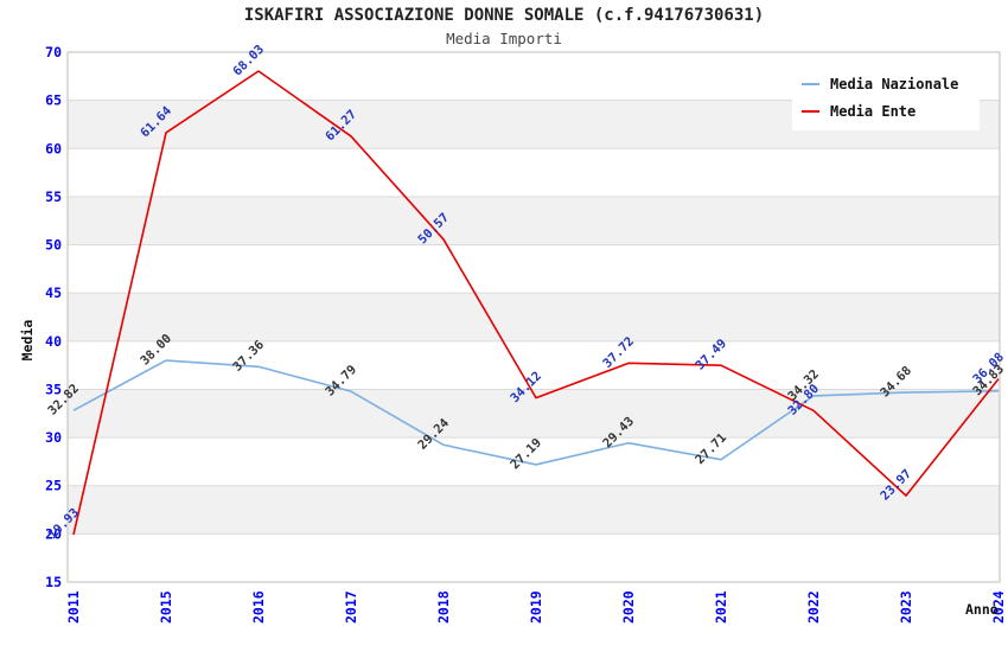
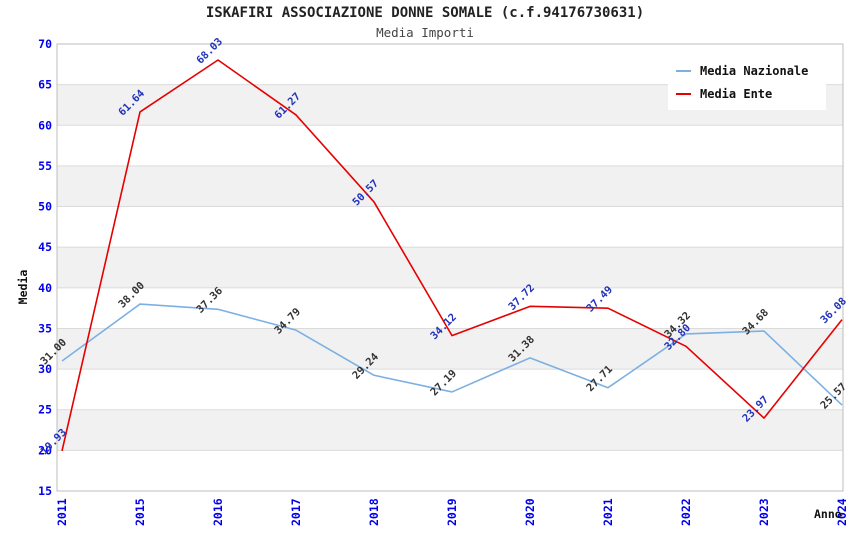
Media Nazionale/2011: 32.82 -> 31.00
Media Nazionale/2020: 29.43 -> 31.38
Media Nazionale/2024: 34.83 -> 25.57
